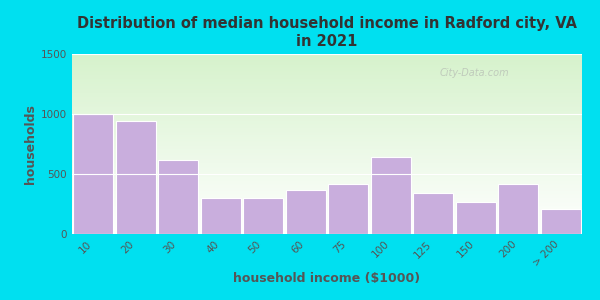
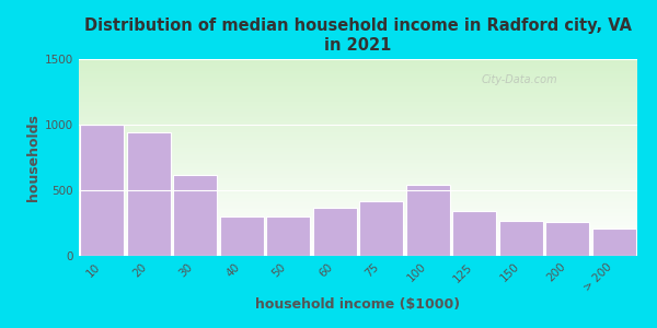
100: 640 -> 540
200: 420 -> 260
